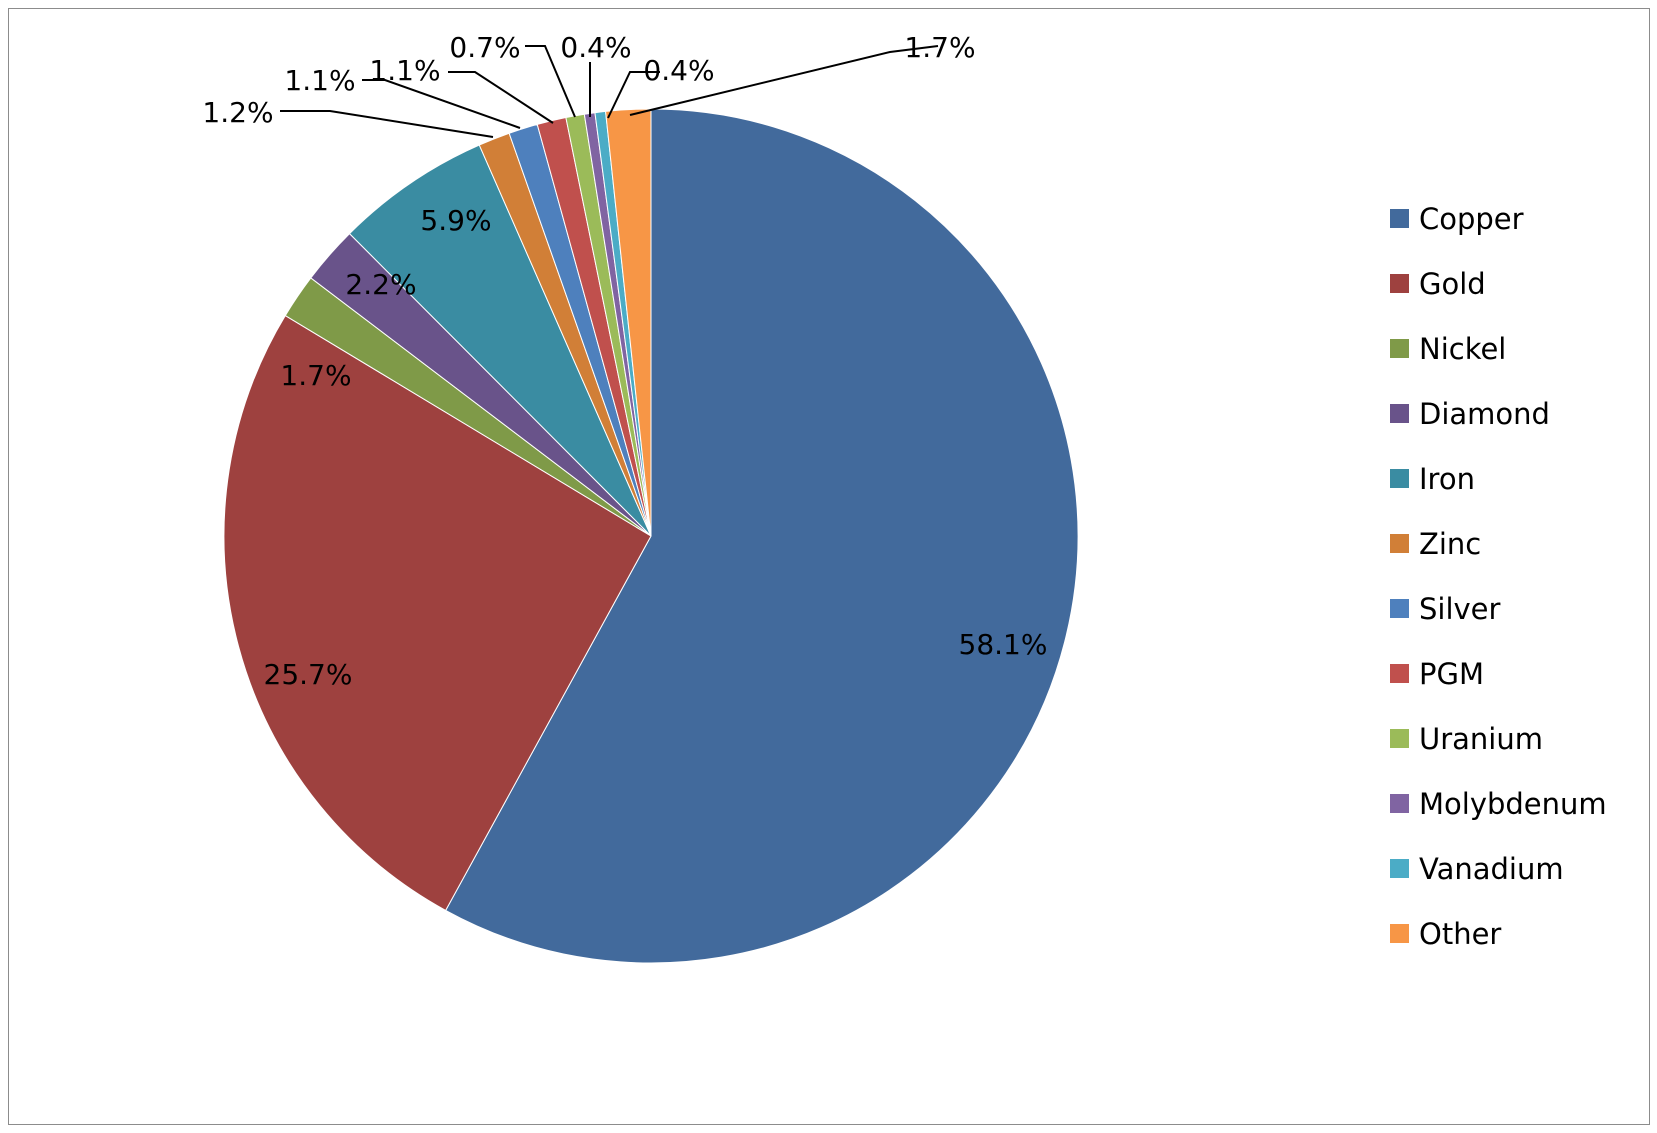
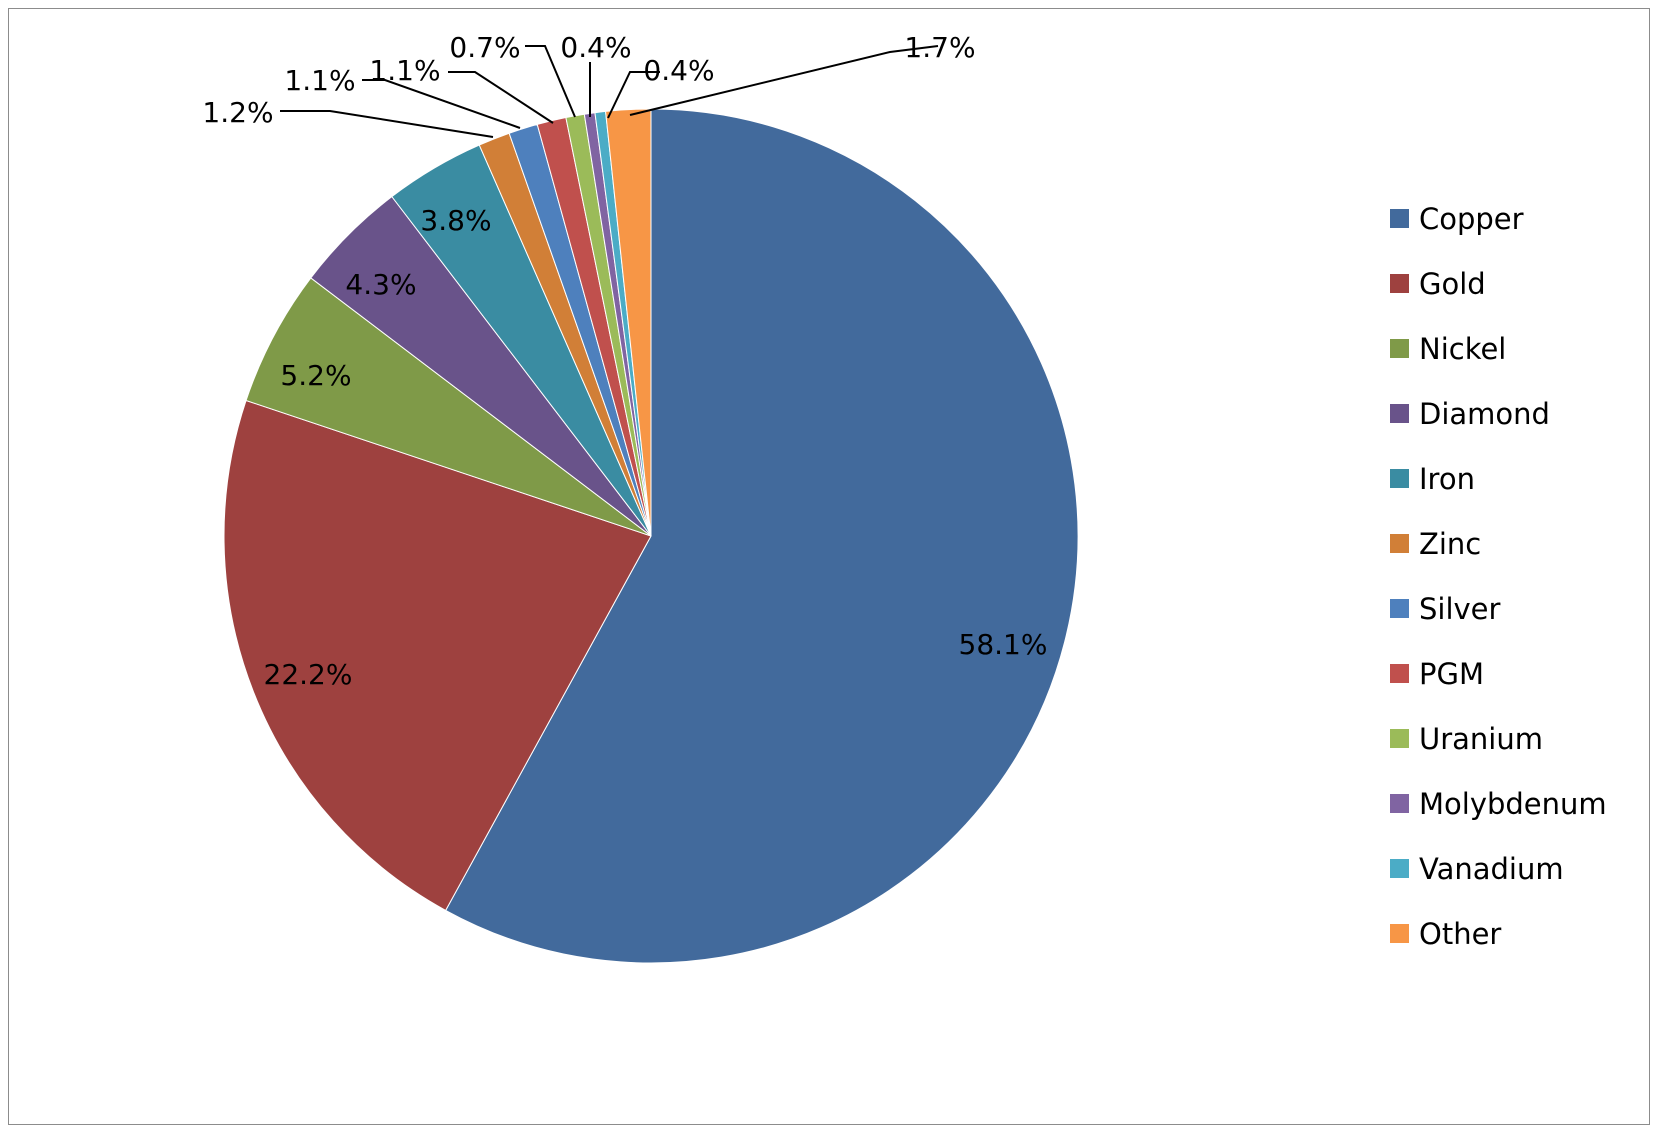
Gold: 25.7% -> 22.2%
Nickel: 1.7% -> 5.2%
Diamond: 2.2% -> 4.3%
Iron: 5.9% -> 3.8%
